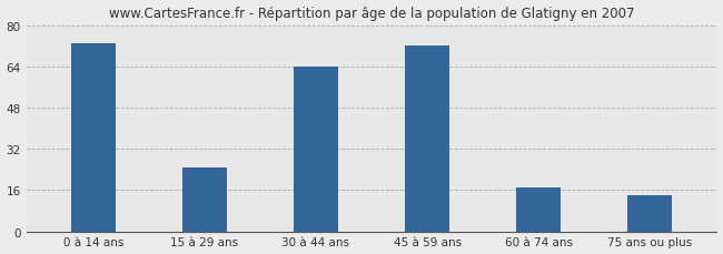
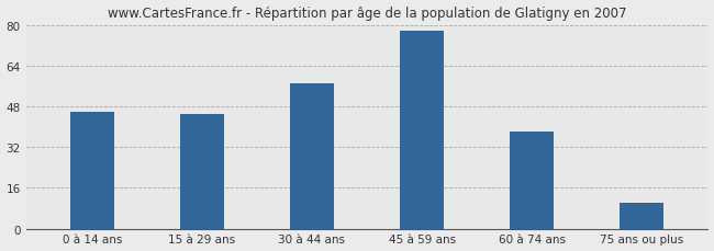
0 à 14 ans: 73 -> 46
15 à 29 ans: 25 -> 45
30 à 44 ans: 64 -> 57
45 à 59 ans: 72 -> 78
60 à 74 ans: 17 -> 38
75 ans ou plus: 14 -> 10
